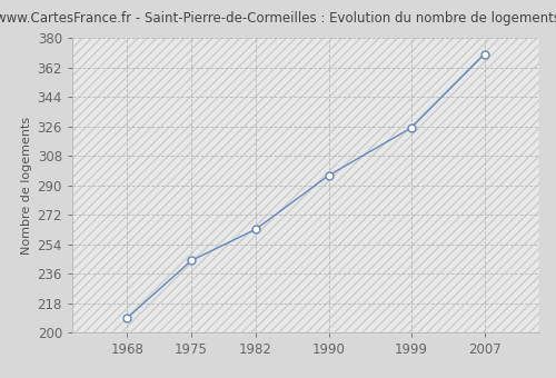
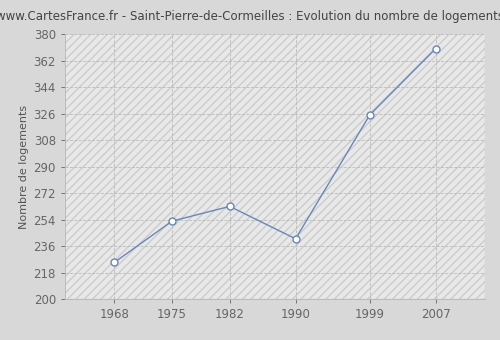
1968: 209 -> 225
1975: 244 -> 253
1990: 296 -> 241
